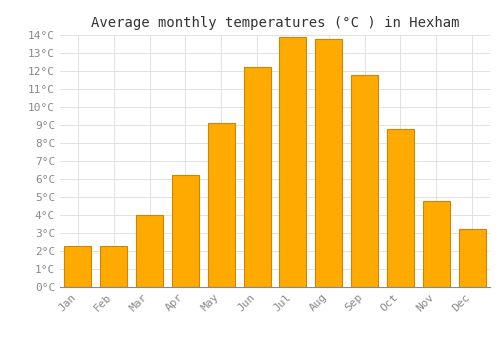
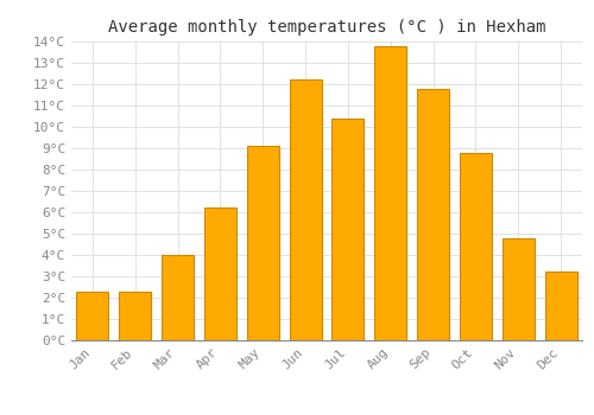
Jul: 13.9°C -> 10.4°C
